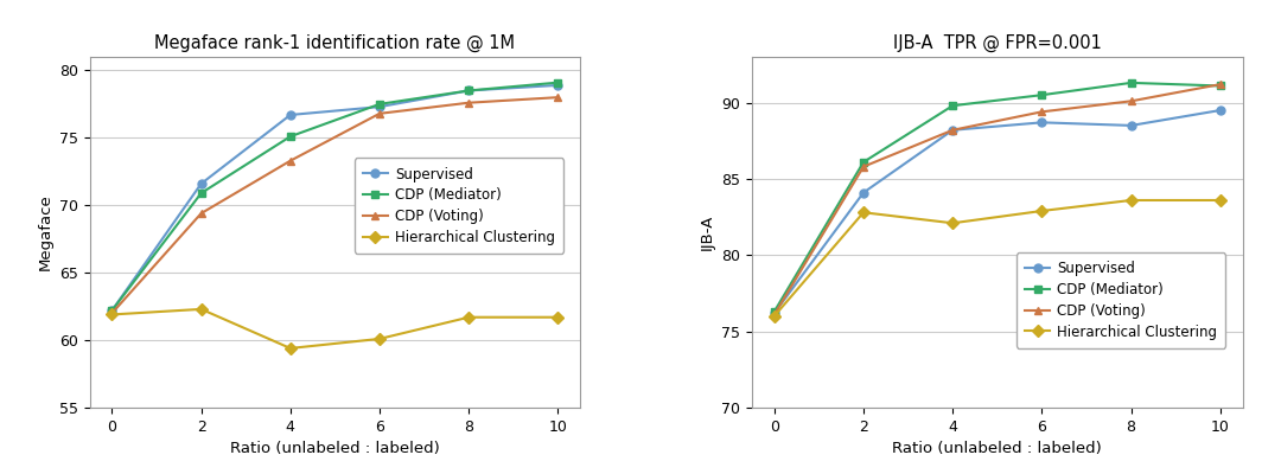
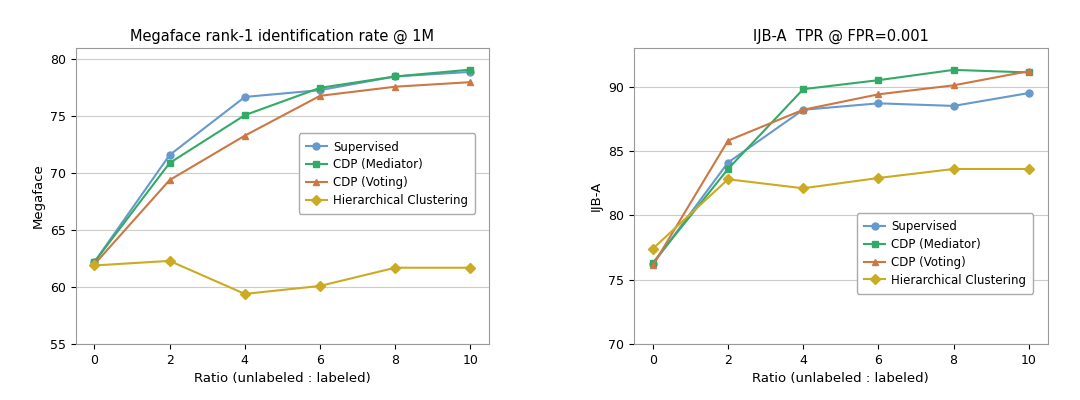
IJB-A TPR @ FPR=0.001/Hierarchical Clustering/0: 76.0 -> 77.4
IJB-A TPR @ FPR=0.001/CDP (Mediator)/2: 86.1 -> 83.6
